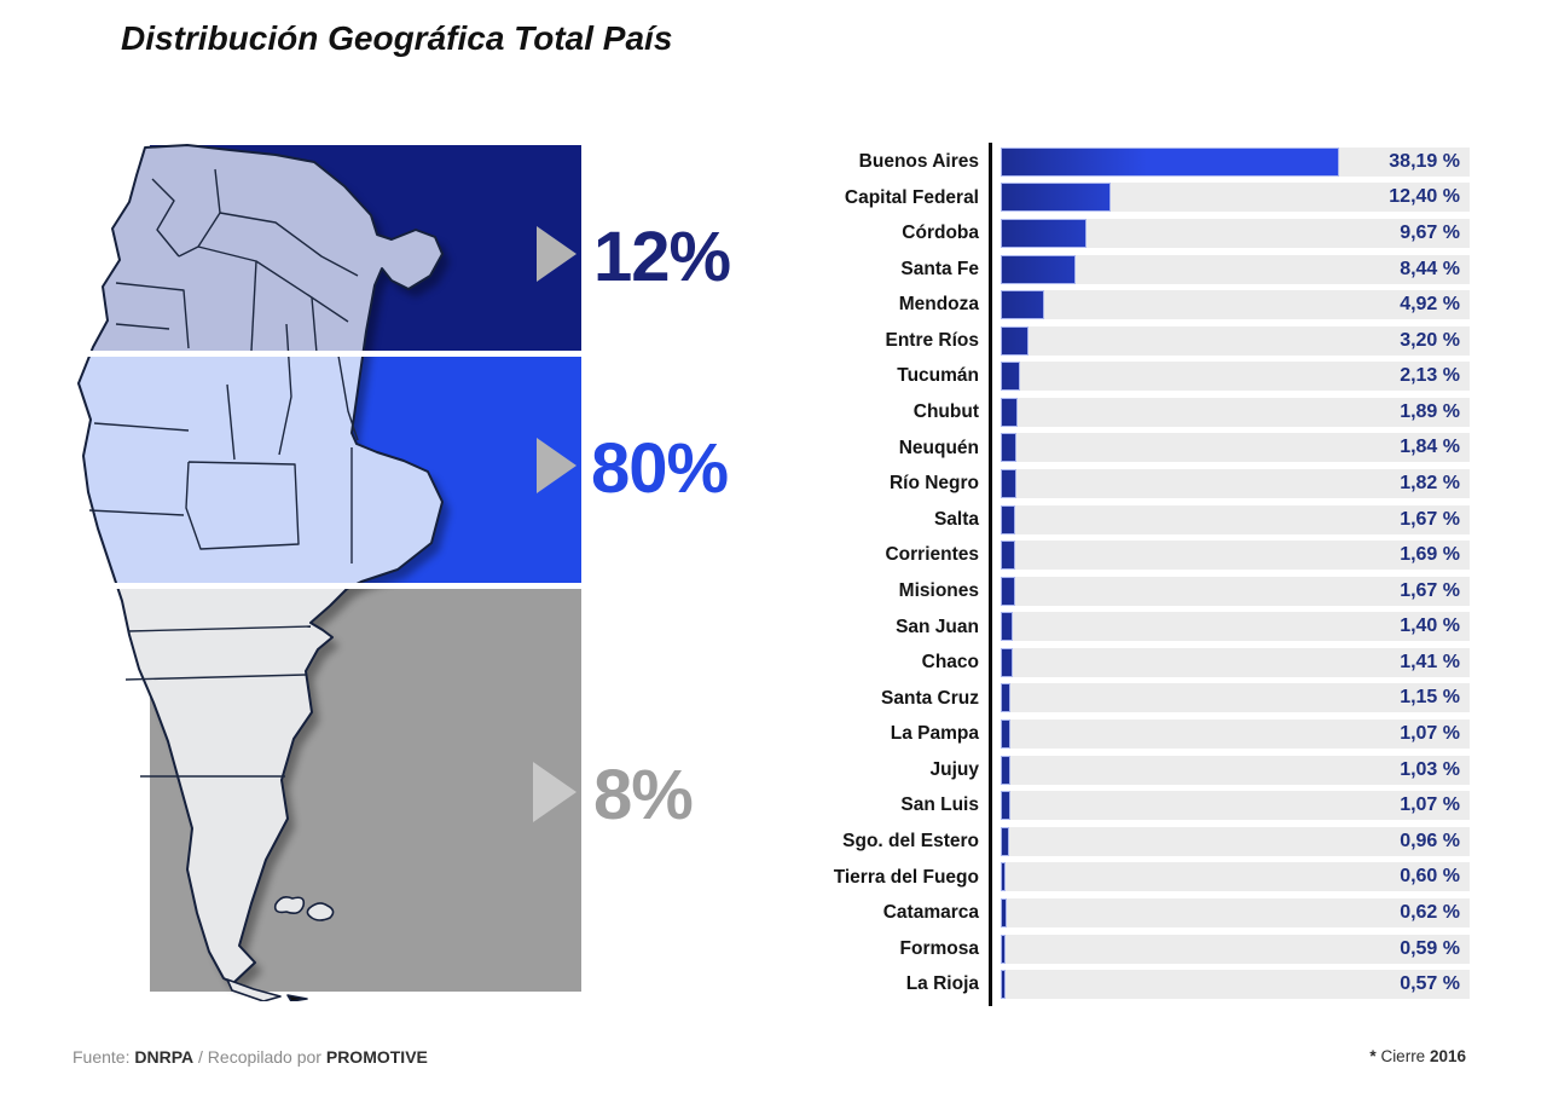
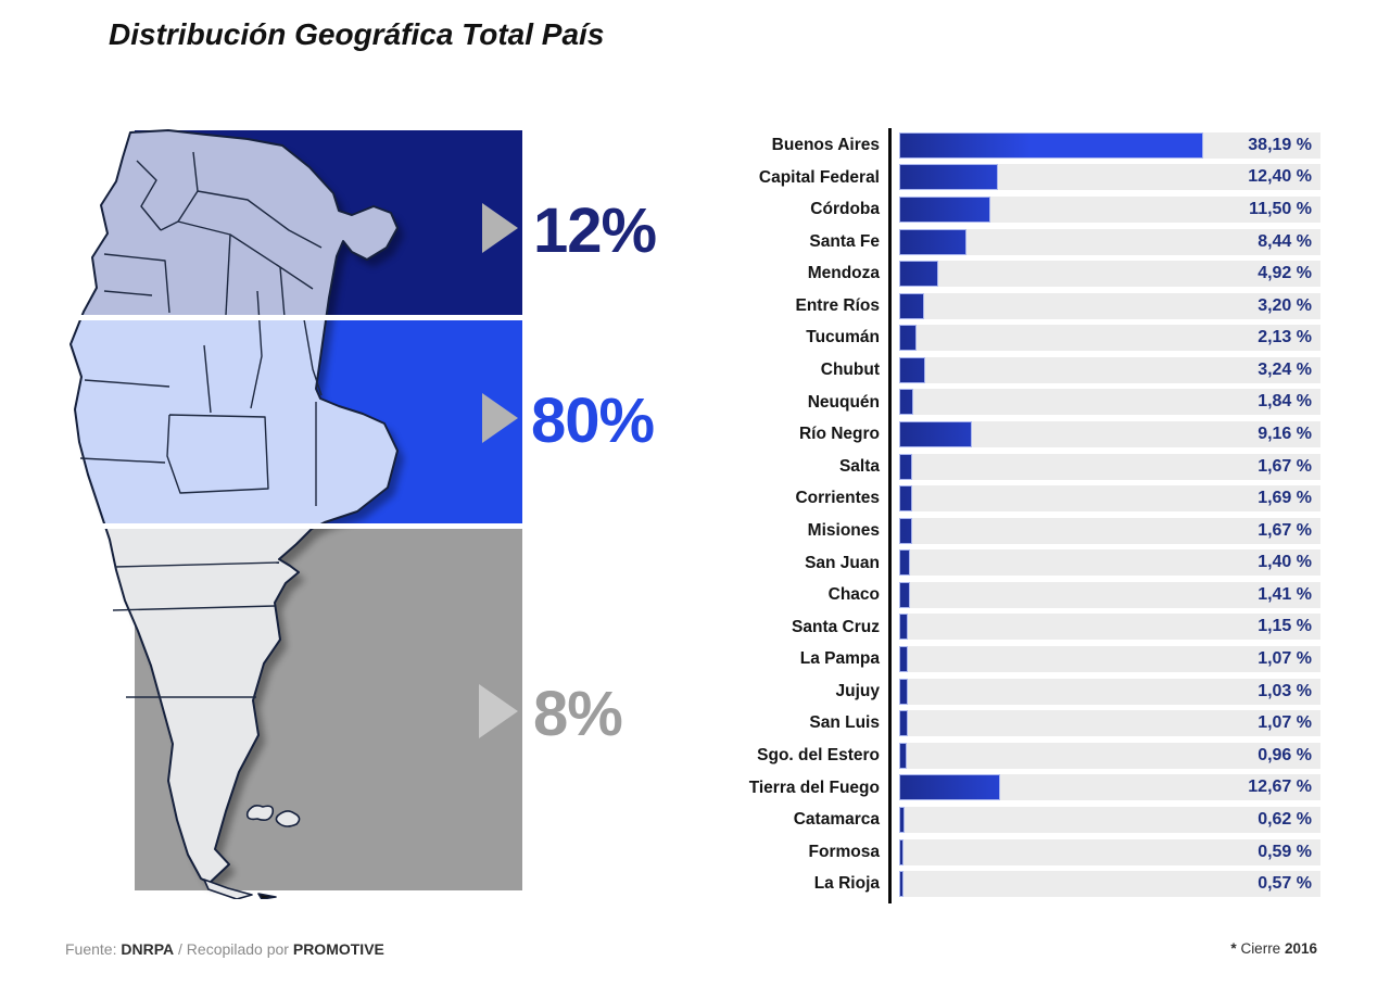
Córdoba: 9,67 -> 11,50
Chubut: 1,89 -> 3,24
Río Negro: 1,82 -> 9,16
Tierra del Fuego: 0,60 -> 12,67
